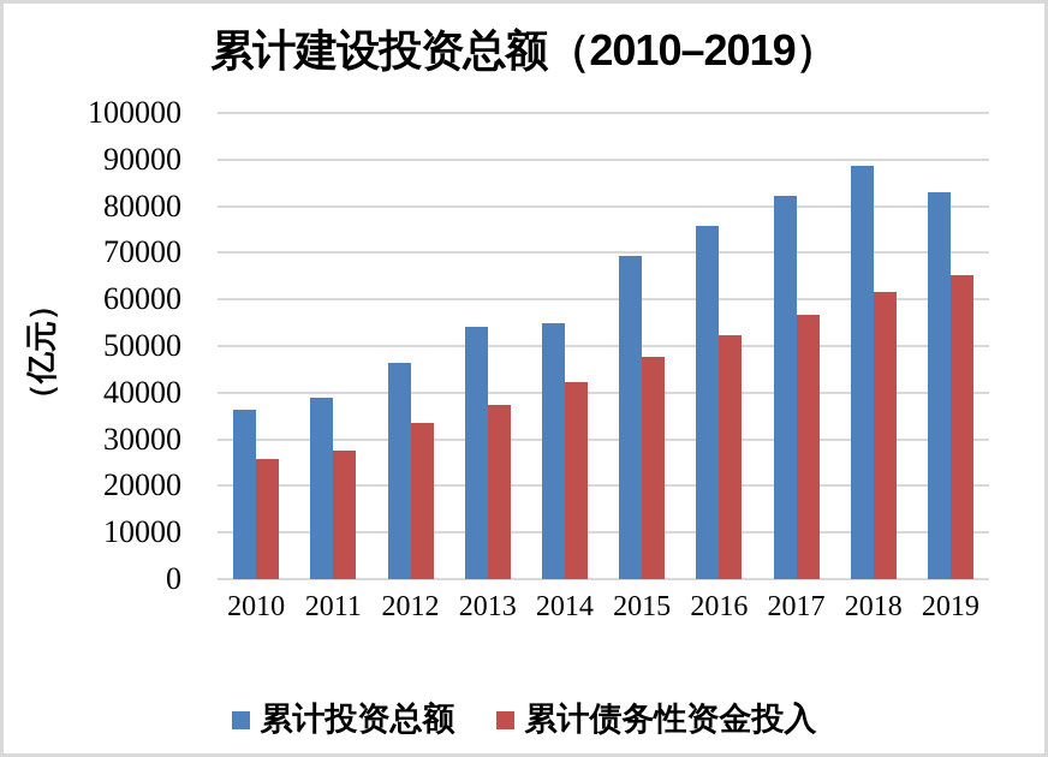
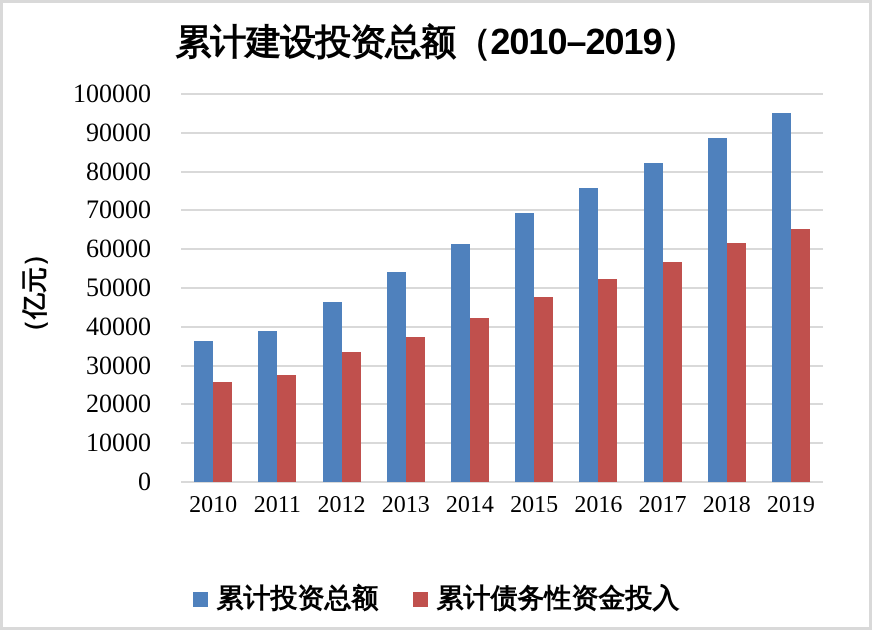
累计投资总额/2014: 55000 -> 61000
累计投资总额/2019: 83000 -> 95000
